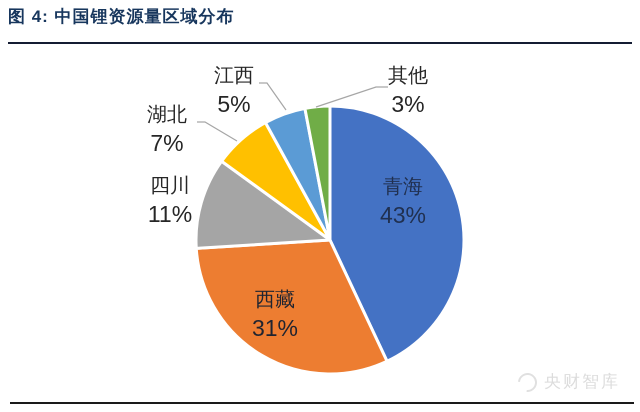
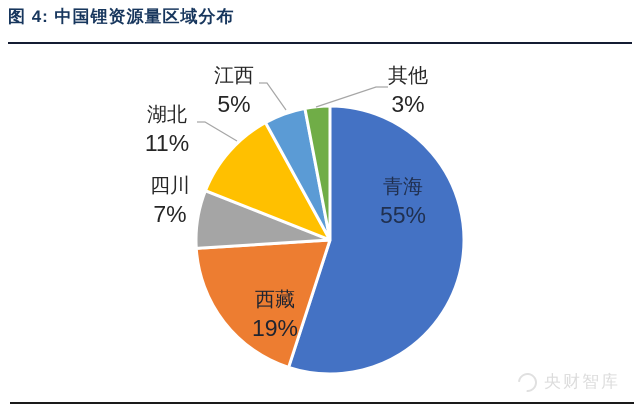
青海: 43% -> 55%
西藏: 31% -> 19%
四川: 11% -> 7%
湖北: 7% -> 11%
